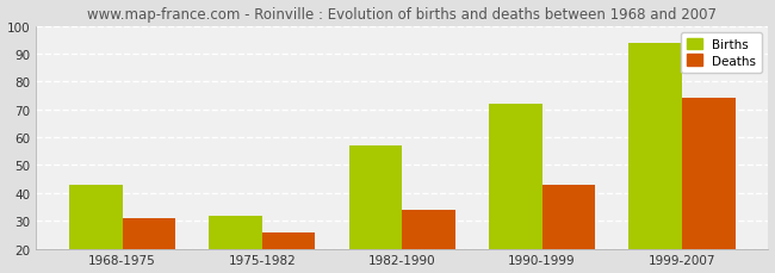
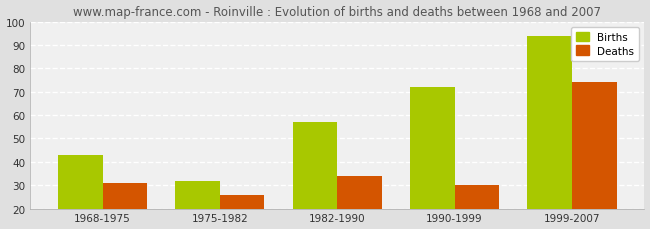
Deaths/1990-1999: 43 -> 30
